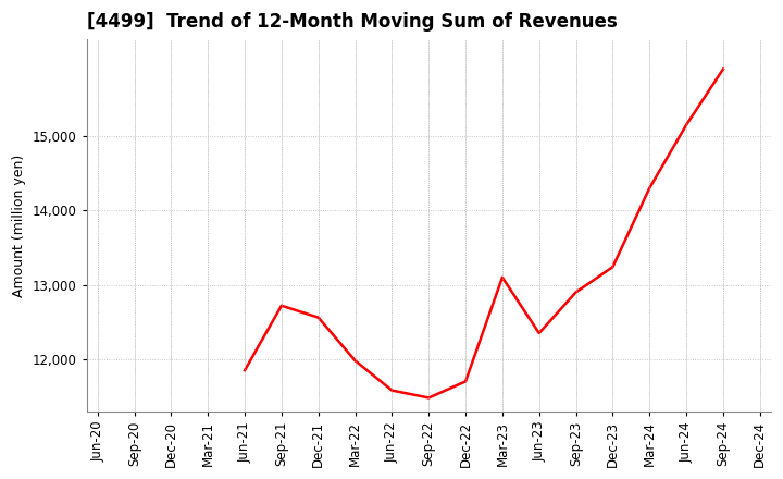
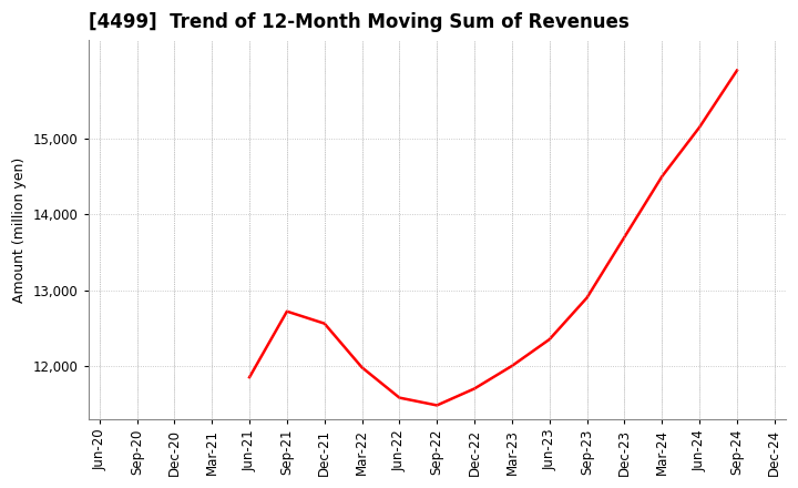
Mar-23: 13,100 -> 12,000
Dec-23: 13,240 -> 13,700
Mar-24: 14,300 -> 14,500
